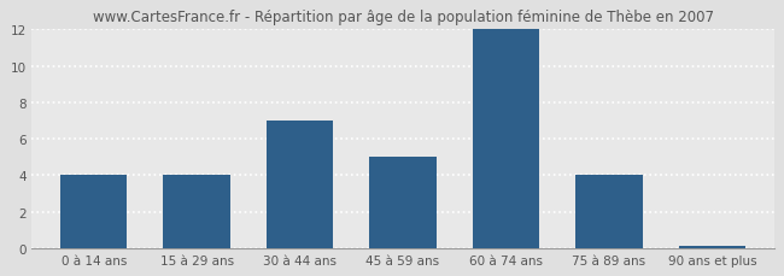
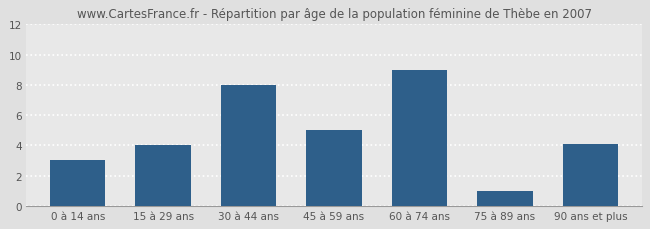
0 à 14 ans: 4.0 -> 3.0
30 à 44 ans: 7.0 -> 8.0
60 à 74 ans: 12.0 -> 9.0
75 à 89 ans: 4.0 -> 1.0
90 ans et plus: 0.1 -> 4.1
